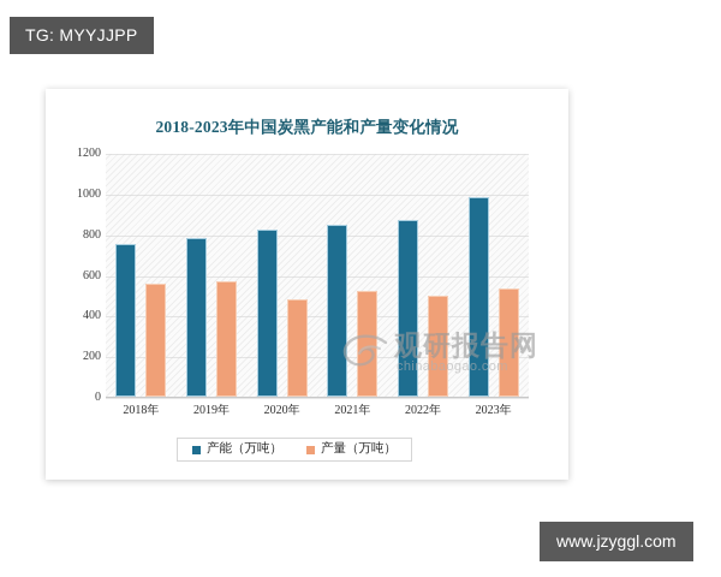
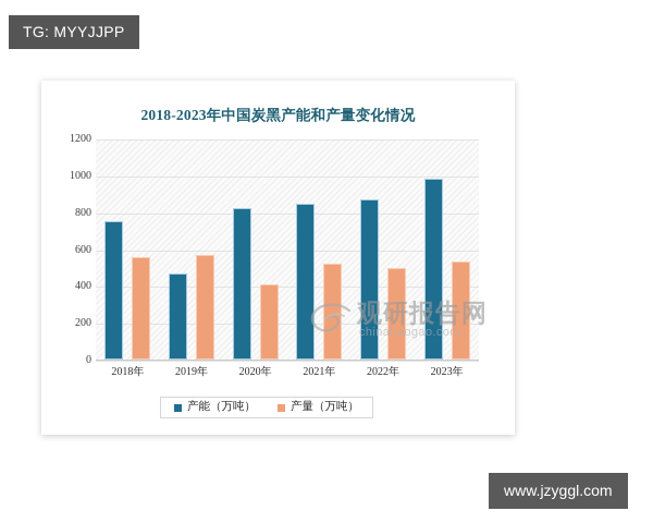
产能（万吨）/2019年: 780 -> 470
产量（万吨）/2020年: 480 -> 410
